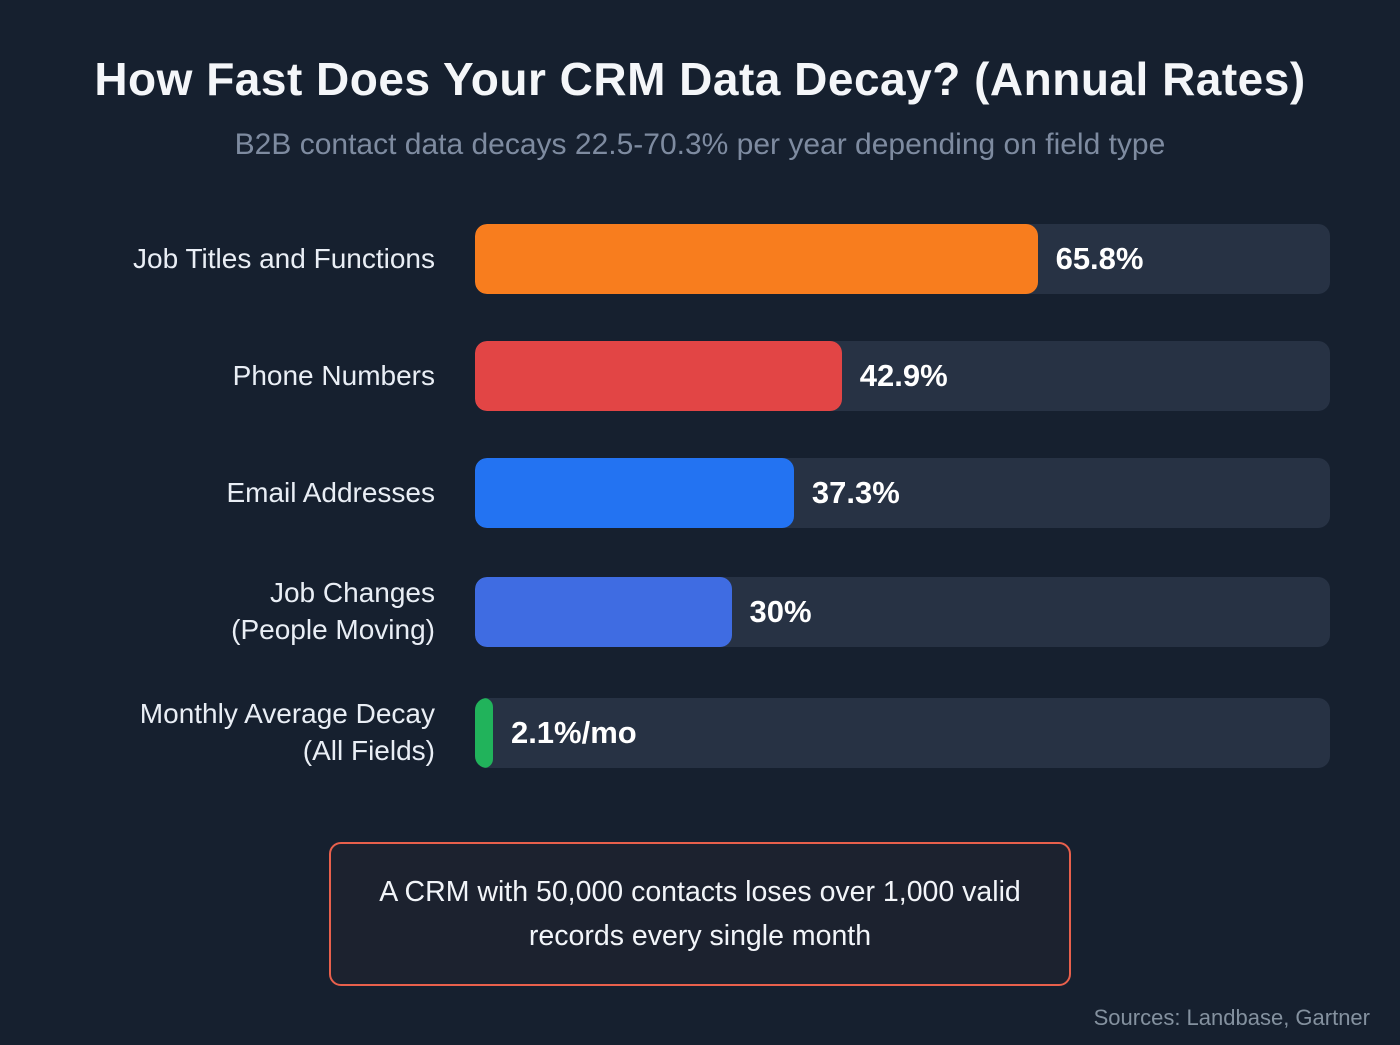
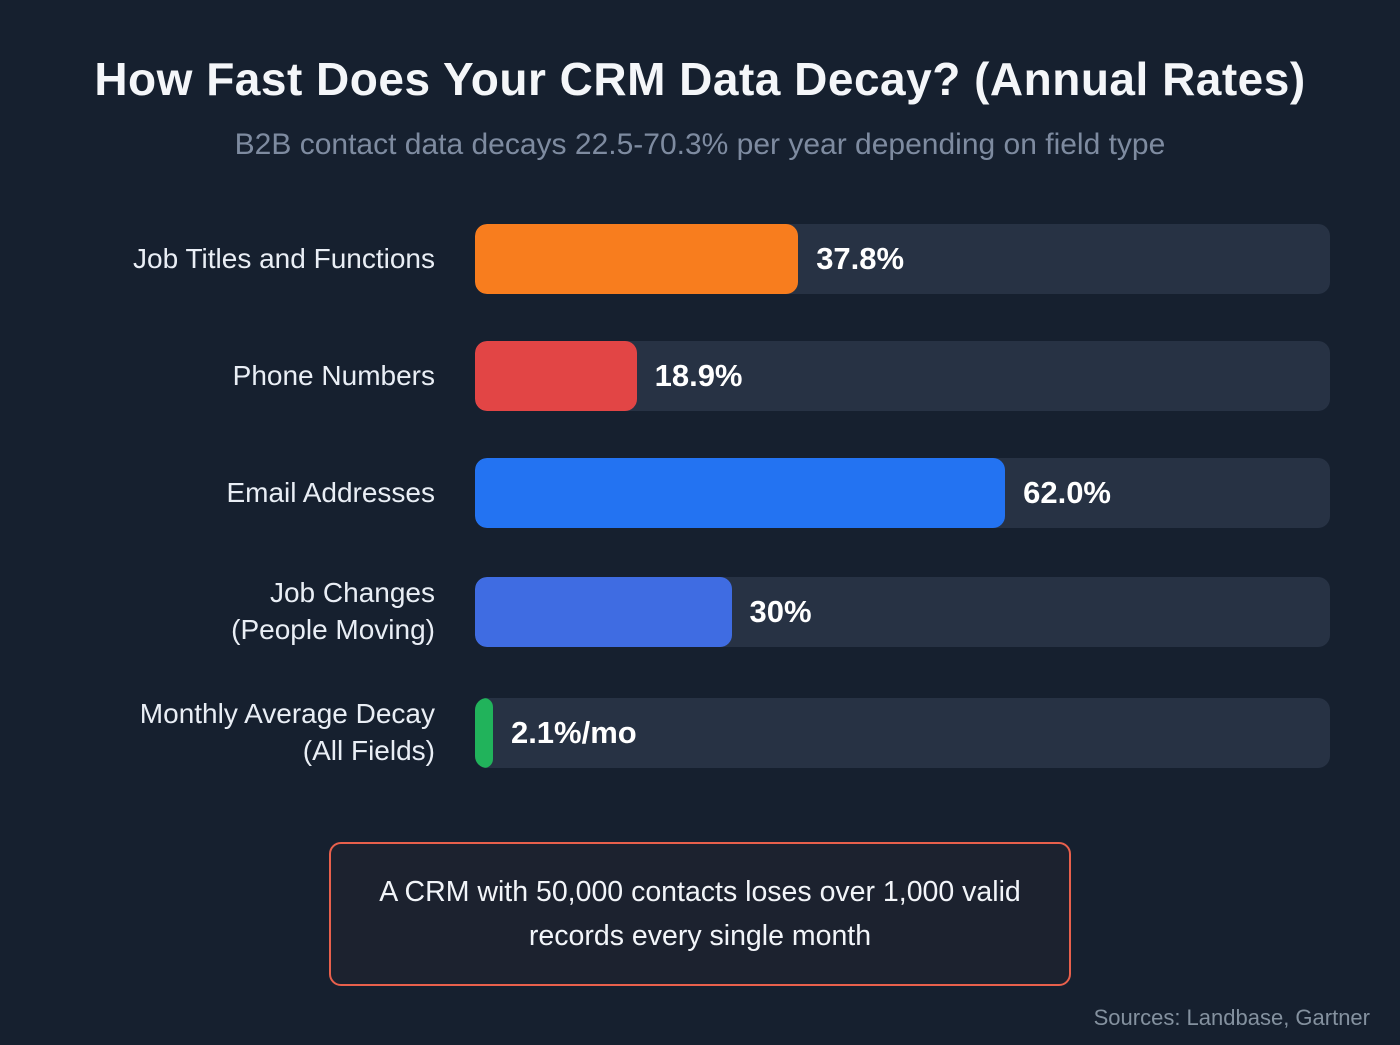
Job Titles and Functions: 65.8% -> 37.8%
Phone Numbers: 42.9% -> 18.9%
Email Addresses: 37.3% -> 62.0%
